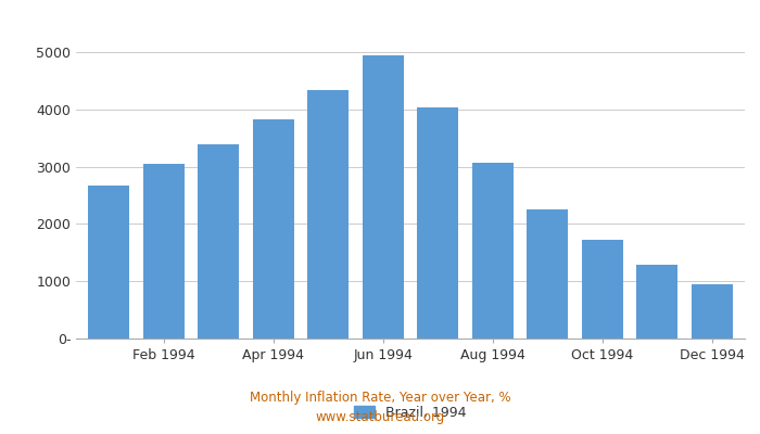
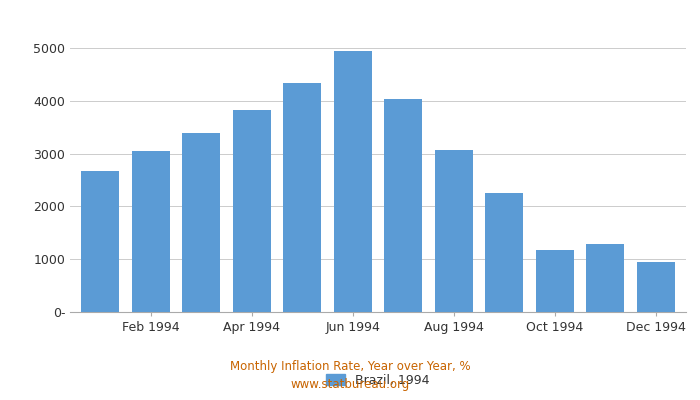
Oct 1994: 1720 -> 1180
